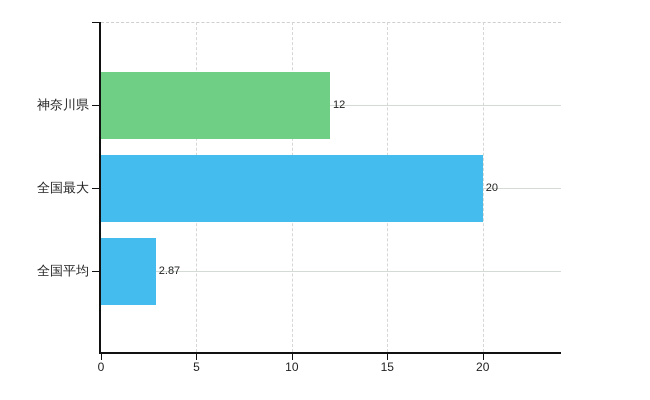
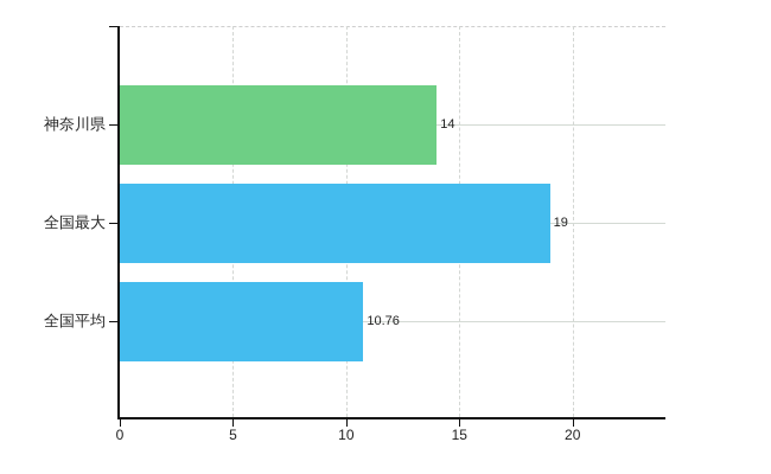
神奈川県: 12 -> 14
全国最大: 20 -> 19
全国平均: 2.87 -> 10.76
